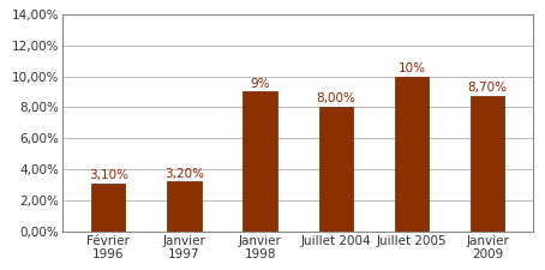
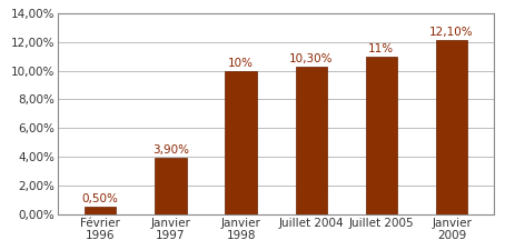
Février 1996: 3,10% -> 0,50%
Janvier 1997: 3,20% -> 3,90%
Janvier 1998: 9% -> 10%
Juillet 2004: 8,00% -> 10,30%
Juillet 2005: 10% -> 11%
Janvier 2009: 8,70% -> 12,10%
